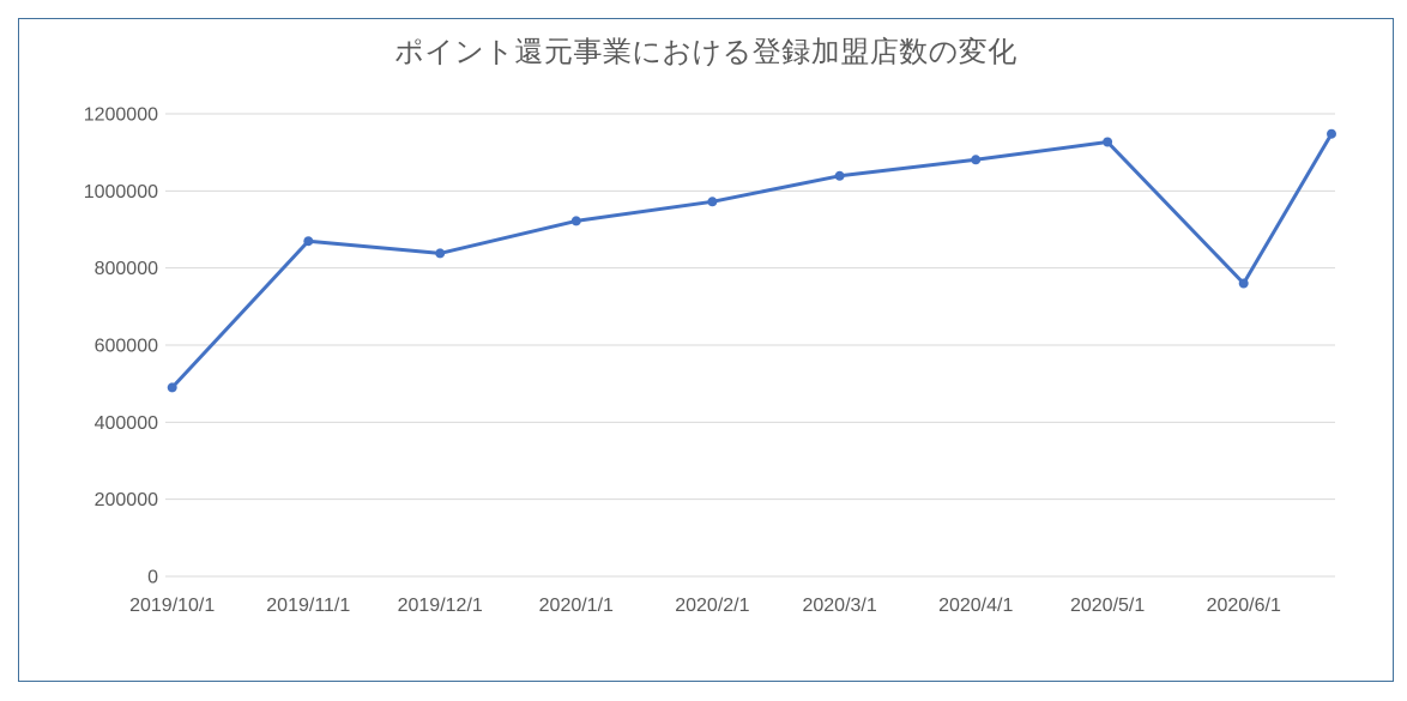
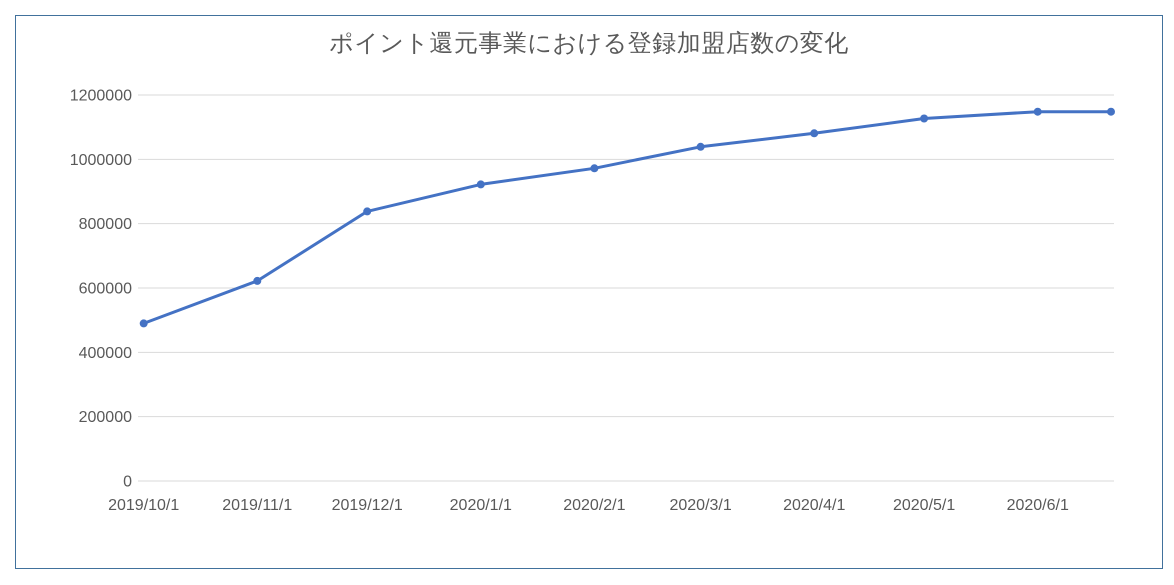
2019/11/1: 870000 -> 620000
2020/6/1: 760000 -> 1150000
